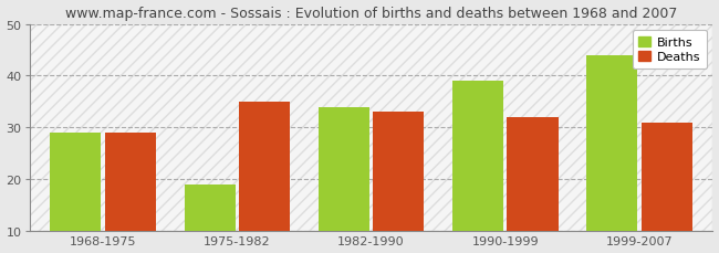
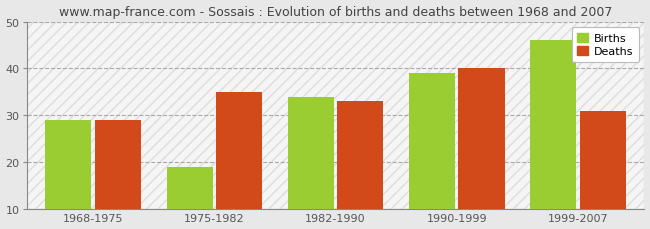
Deaths/1990-1999: 32 -> 40
Births/1999-2007: 44 -> 46
